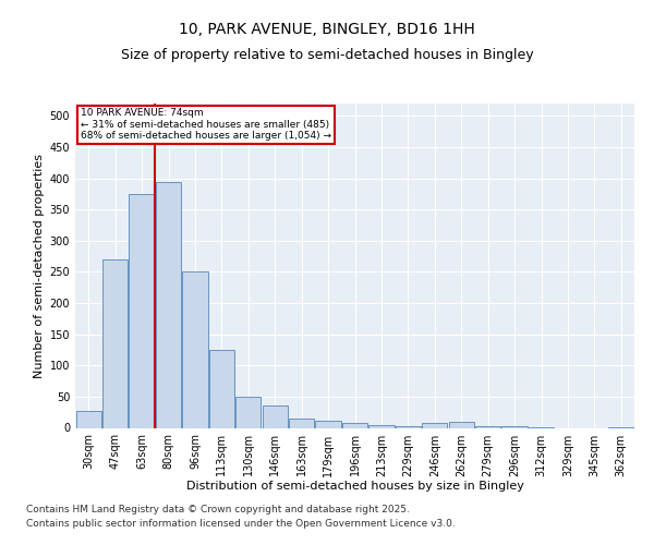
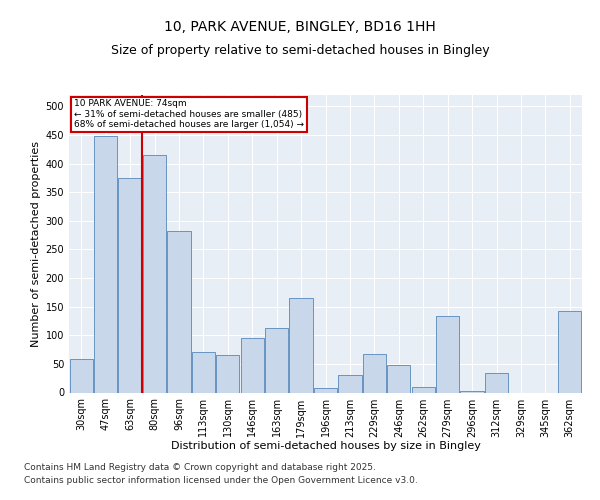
30sqm: 27 -> 58
47sqm: 270 -> 448
80sqm: 395 -> 416
96sqm: 250 -> 282
113sqm: 125 -> 70
130sqm: 50 -> 66
146sqm: 35 -> 96
163sqm: 15 -> 112
179sqm: 12 -> 166
213sqm: 5 -> 30
229sqm: 2 -> 68
246sqm: 8 -> 48
279sqm: 3 -> 134
312sqm: 1 -> 34
362sqm: 1 -> 142
